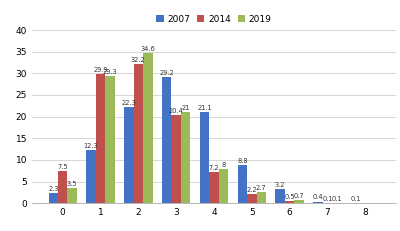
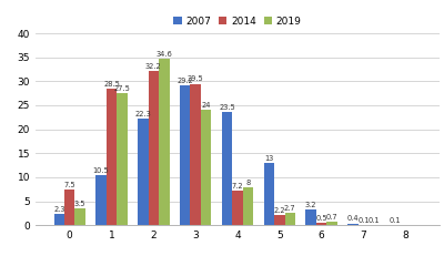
2007/1: 12.3 -> 10.5
2014/1: 29.9 -> 28.5
2019/1: 29.3 -> 27.5
2014/3: 20.4 -> 29.5
2019/3: 21.0 -> 24.0
2007/4: 21.1 -> 23.5
2007/5: 8.8 -> 13.0
